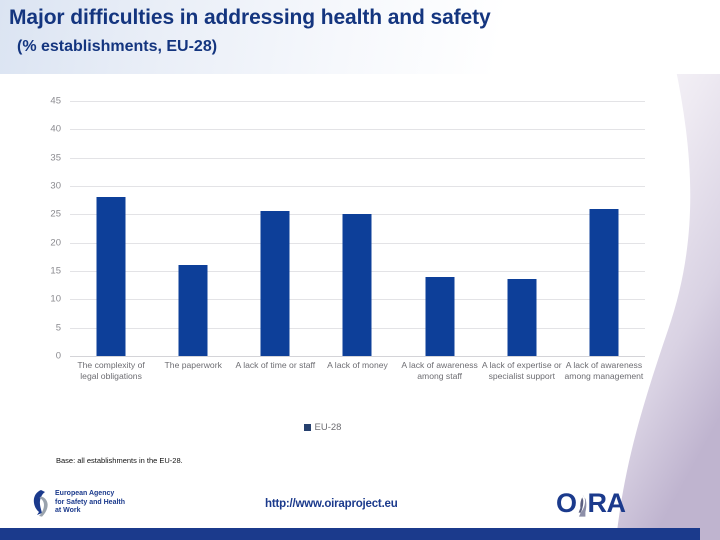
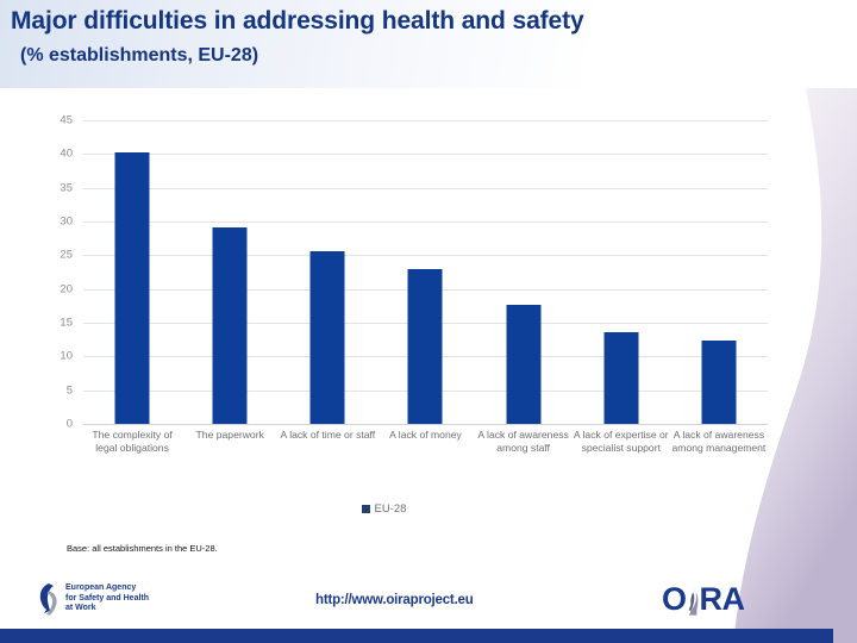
The complexity of legal obligations: 28 -> 40
The paperwork: 16 -> 29
A lack of money: 25 -> 23
A lack of awareness among staff: 14 -> 18
A lack of awareness among management: 26 -> 12
